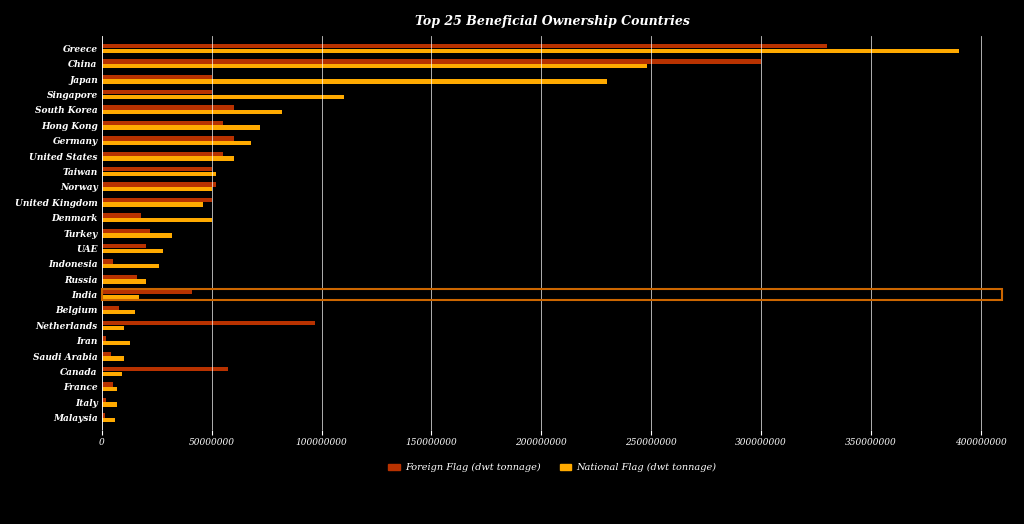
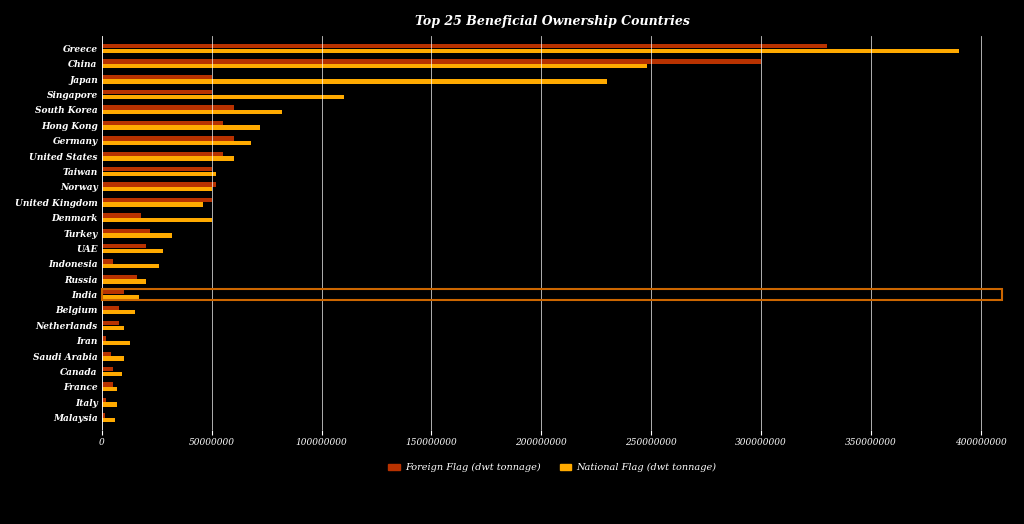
Foreign Flag (dwt tonnage)/India: 41000000 -> 10000000
Foreign Flag (dwt tonnage)/Netherlands: 97000000 -> 8000000
Foreign Flag (dwt tonnage)/Canada: 57500000 -> 5000000
